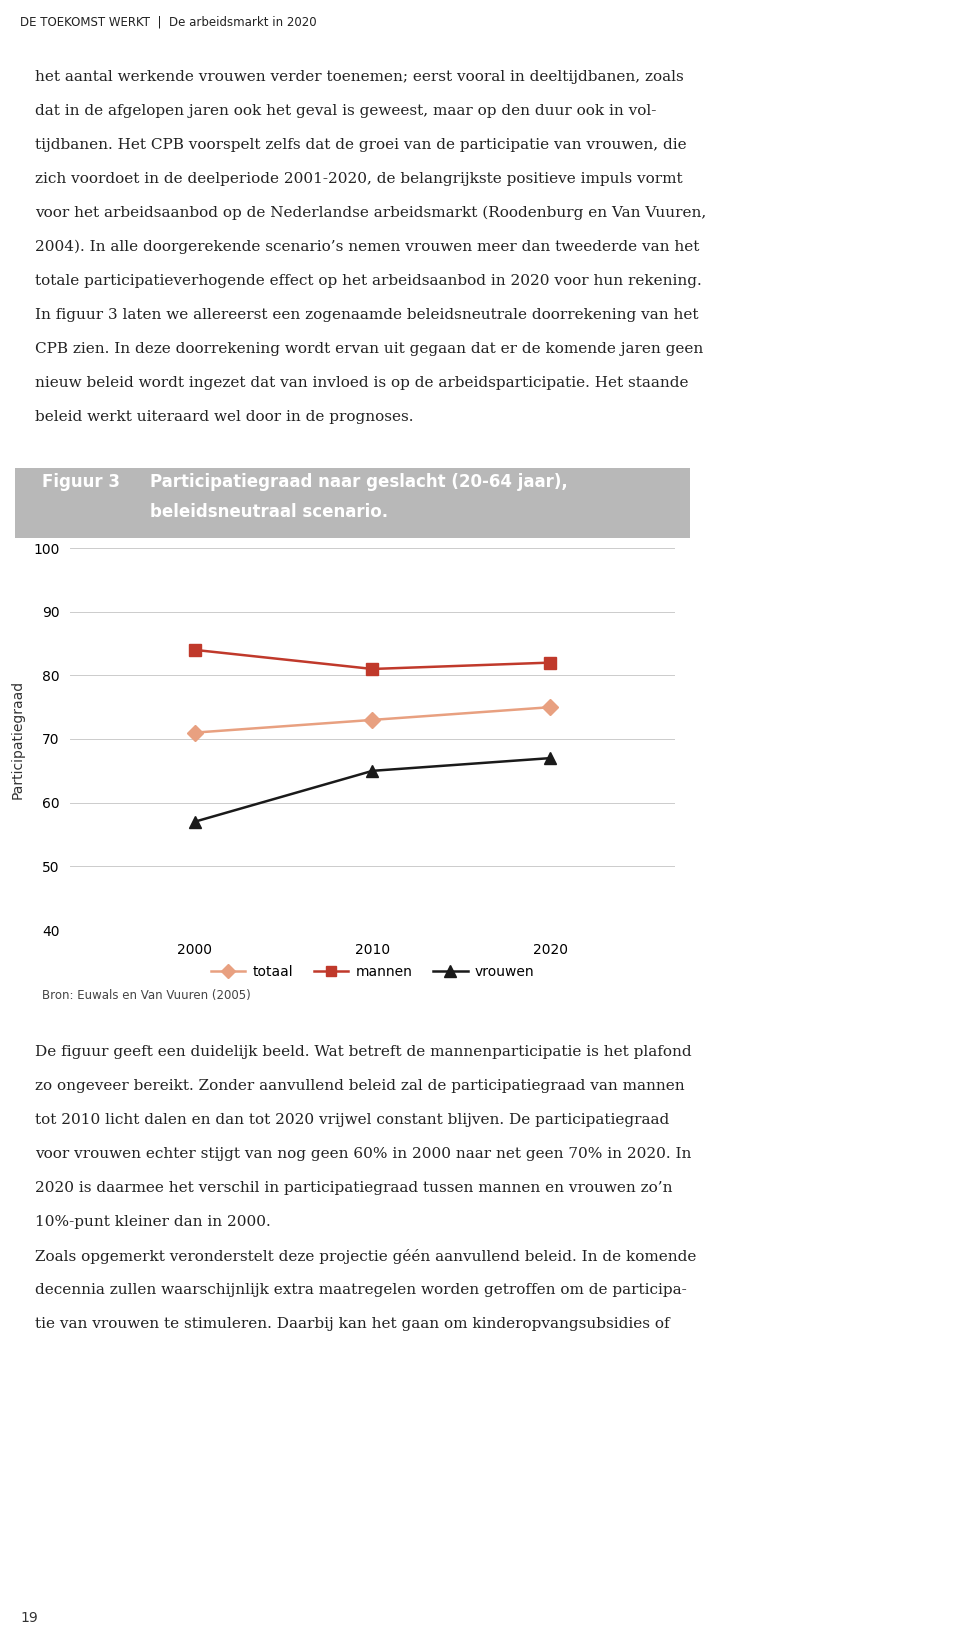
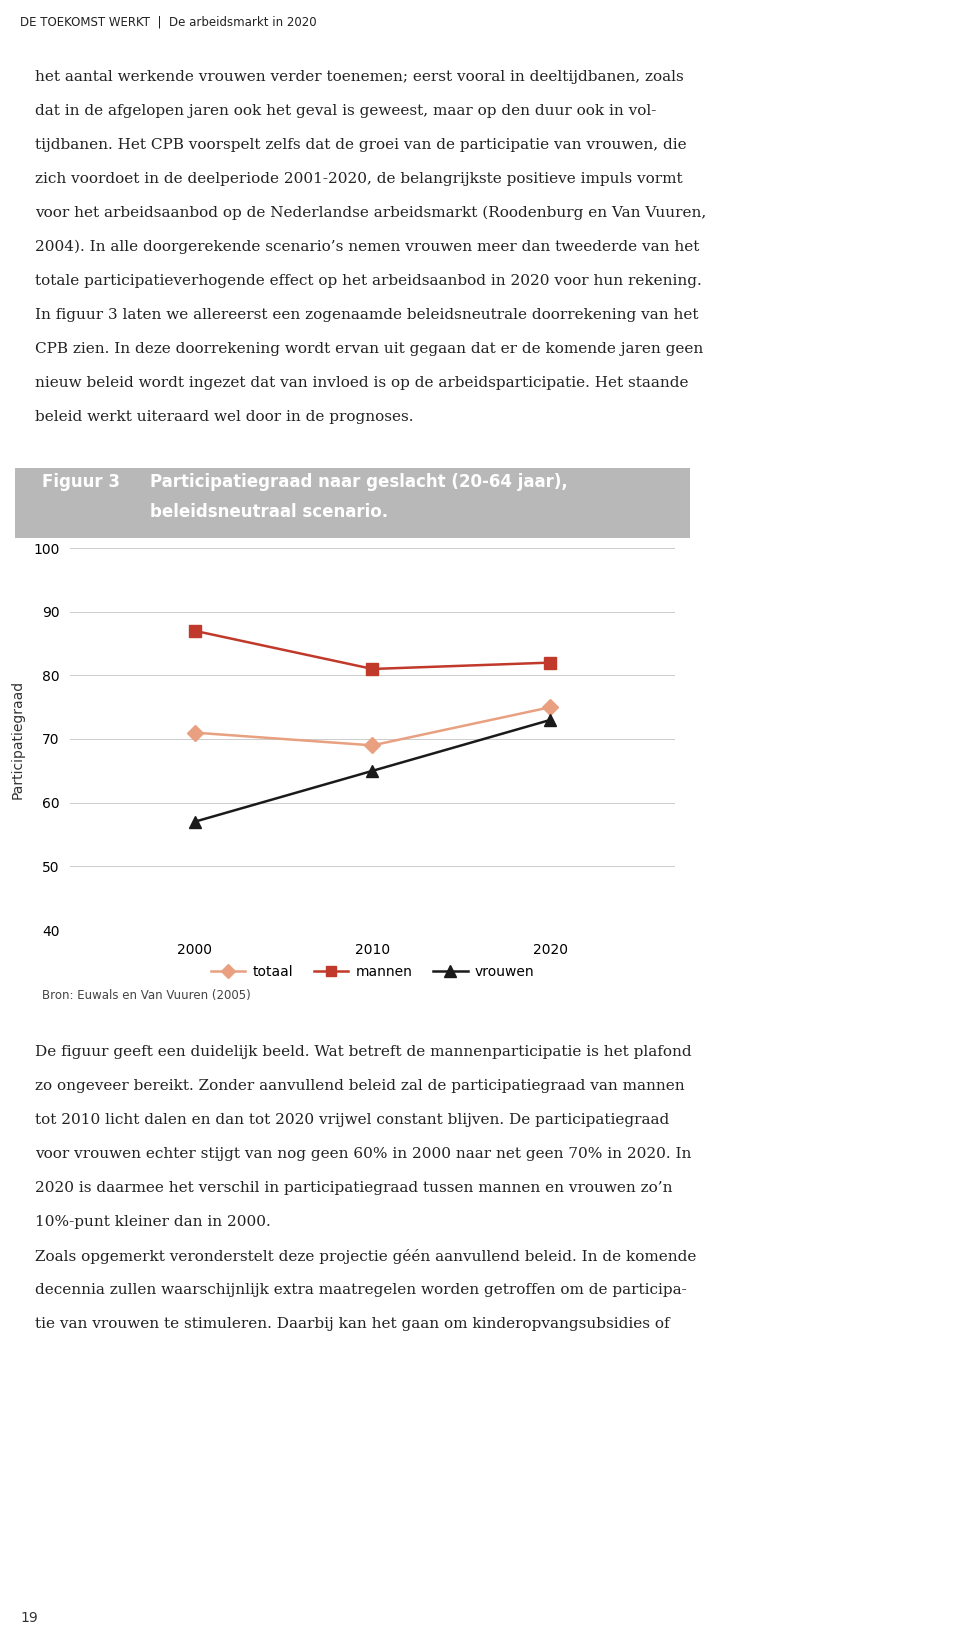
mannen/2000: 84 -> 87
totaal/2010: 73 -> 69
vrouwen/2020: 67 -> 73
